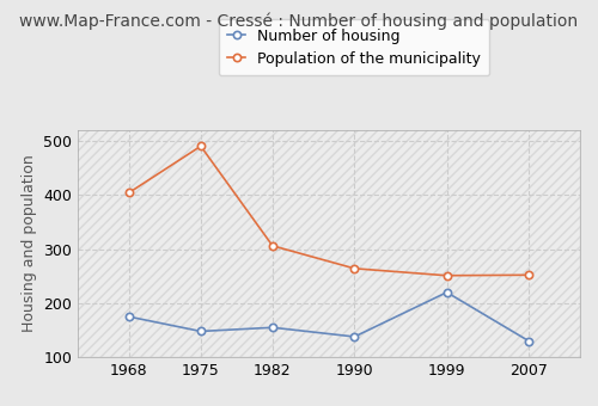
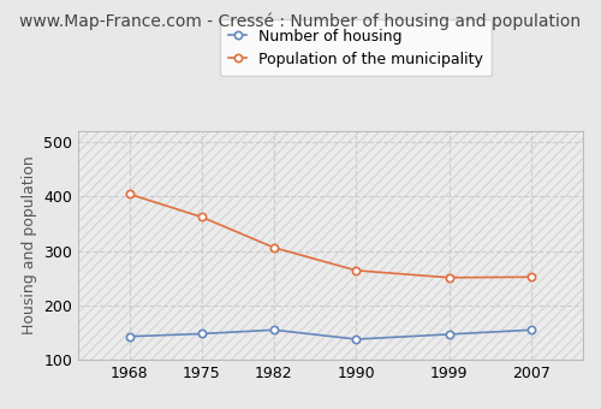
Number of housing/1968: 175 -> 143
Population of the municipality/1975: 490 -> 362
Number of housing/1999: 220 -> 147
Number of housing/2007: 130 -> 155
